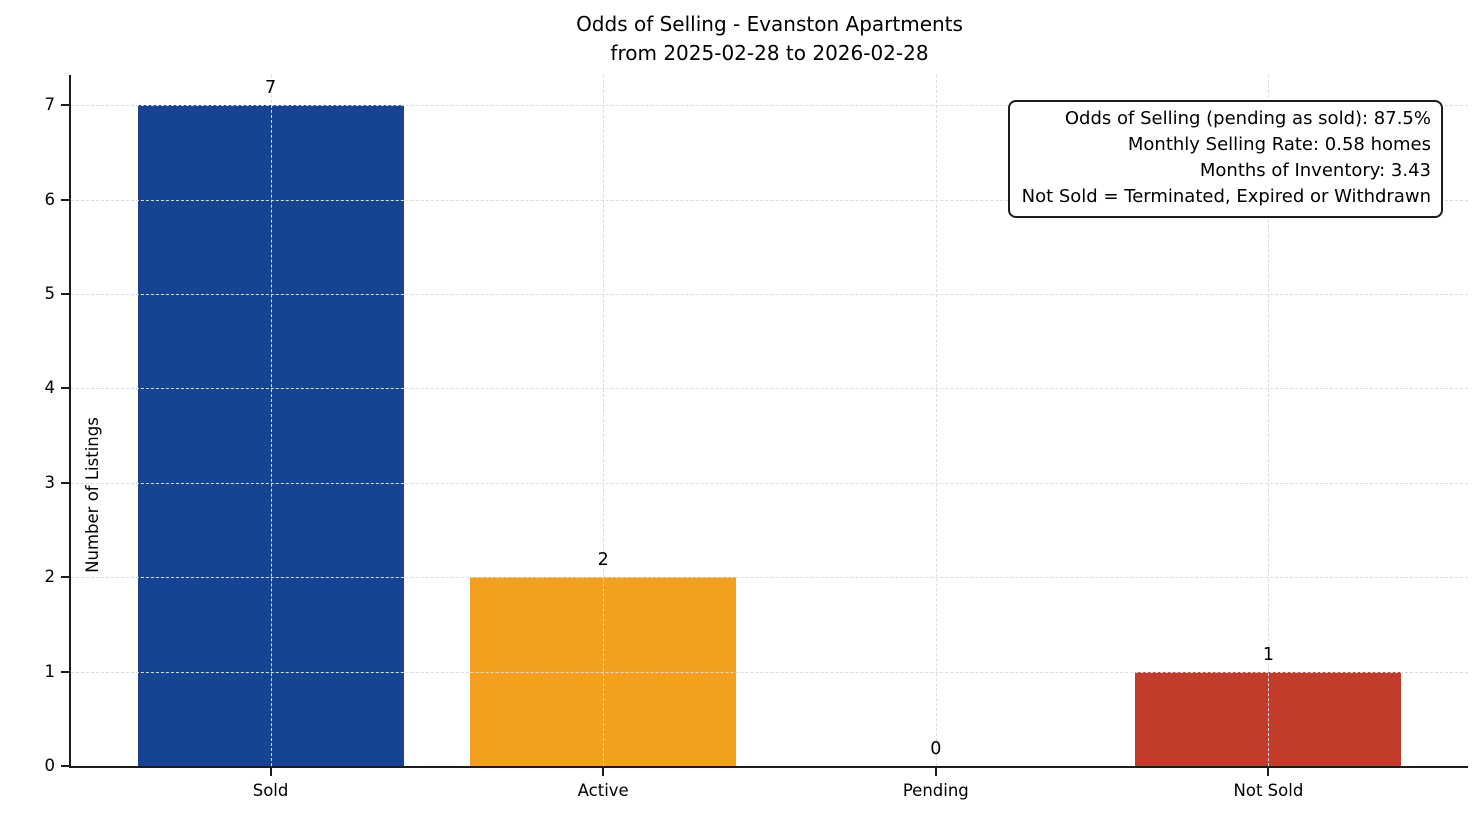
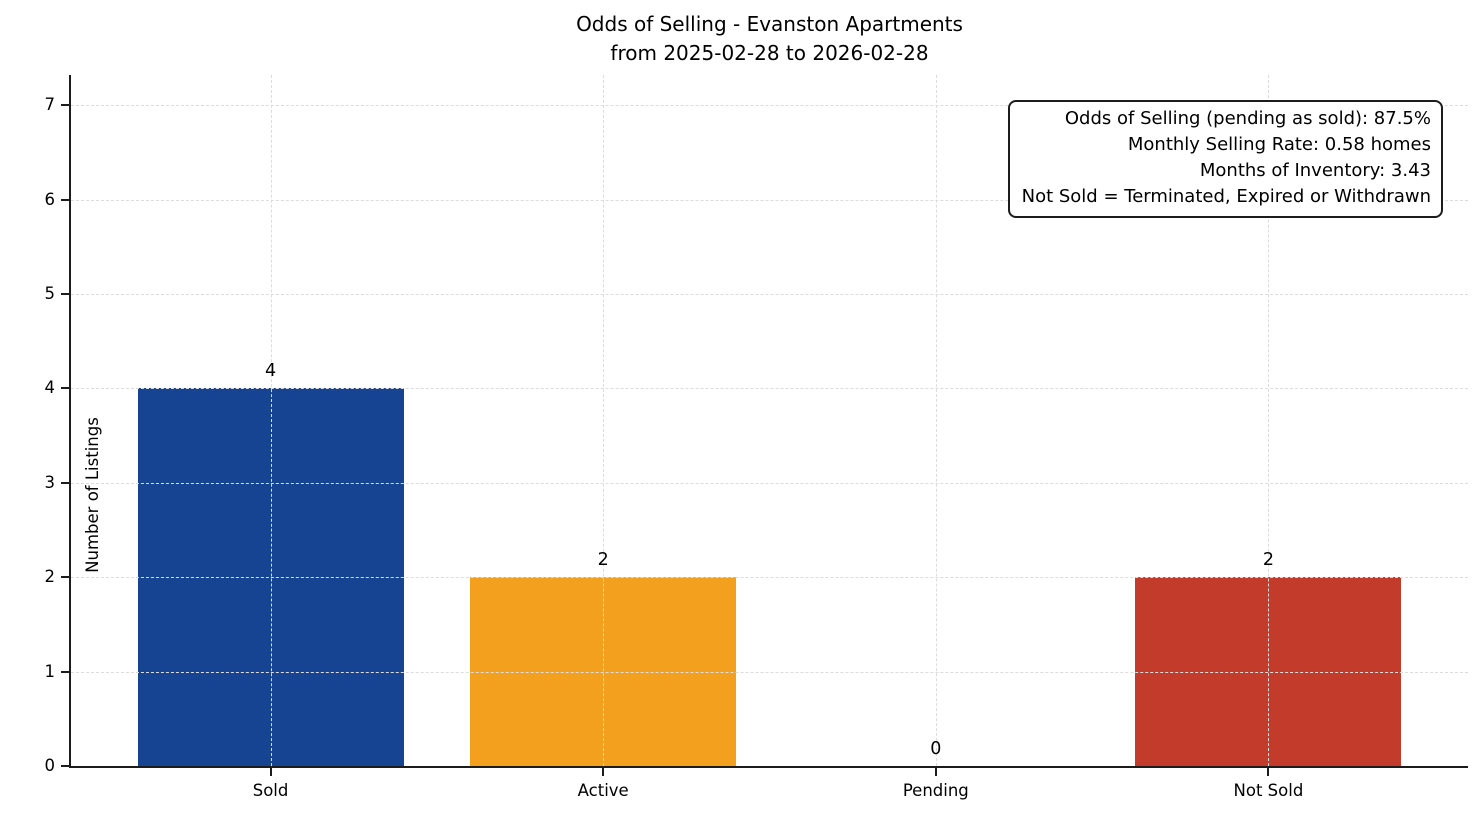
Sold: 7 -> 4
Not Sold: 1 -> 2
